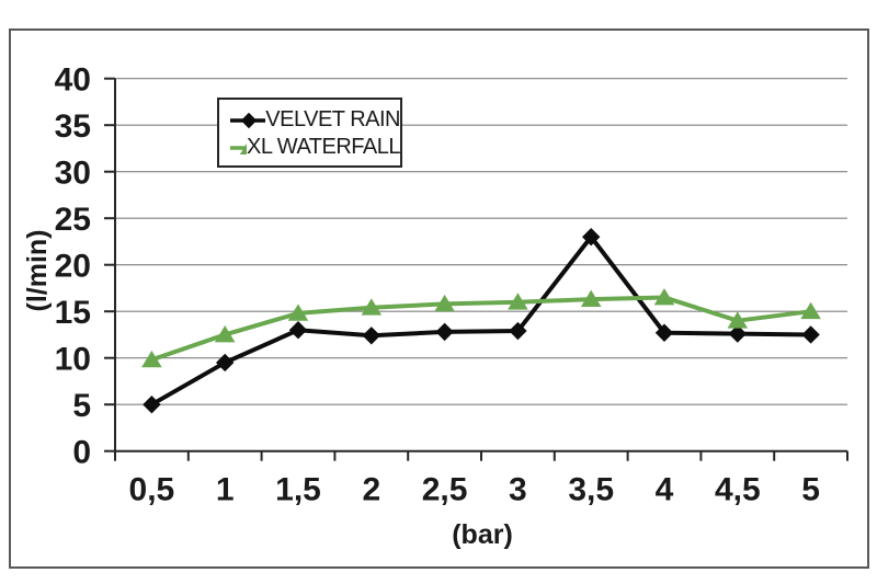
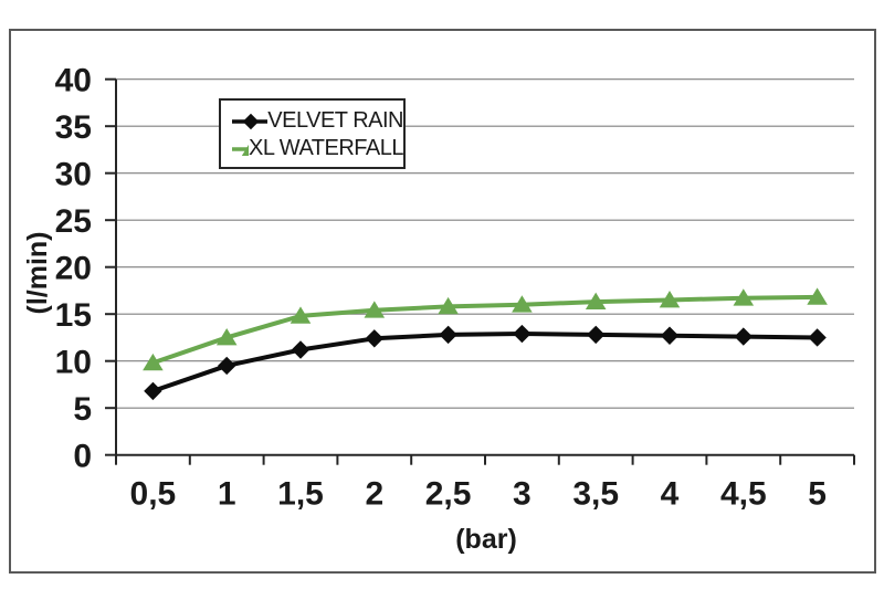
VELVET RAIN/0,5: 5 -> 7
VELVET RAIN/1,5: 13 -> 11
VELVET RAIN/3,5: 23 -> 13
XL WATERFALL/4,5: 14 -> 17
XL WATERFALL/5: 15 -> 17
